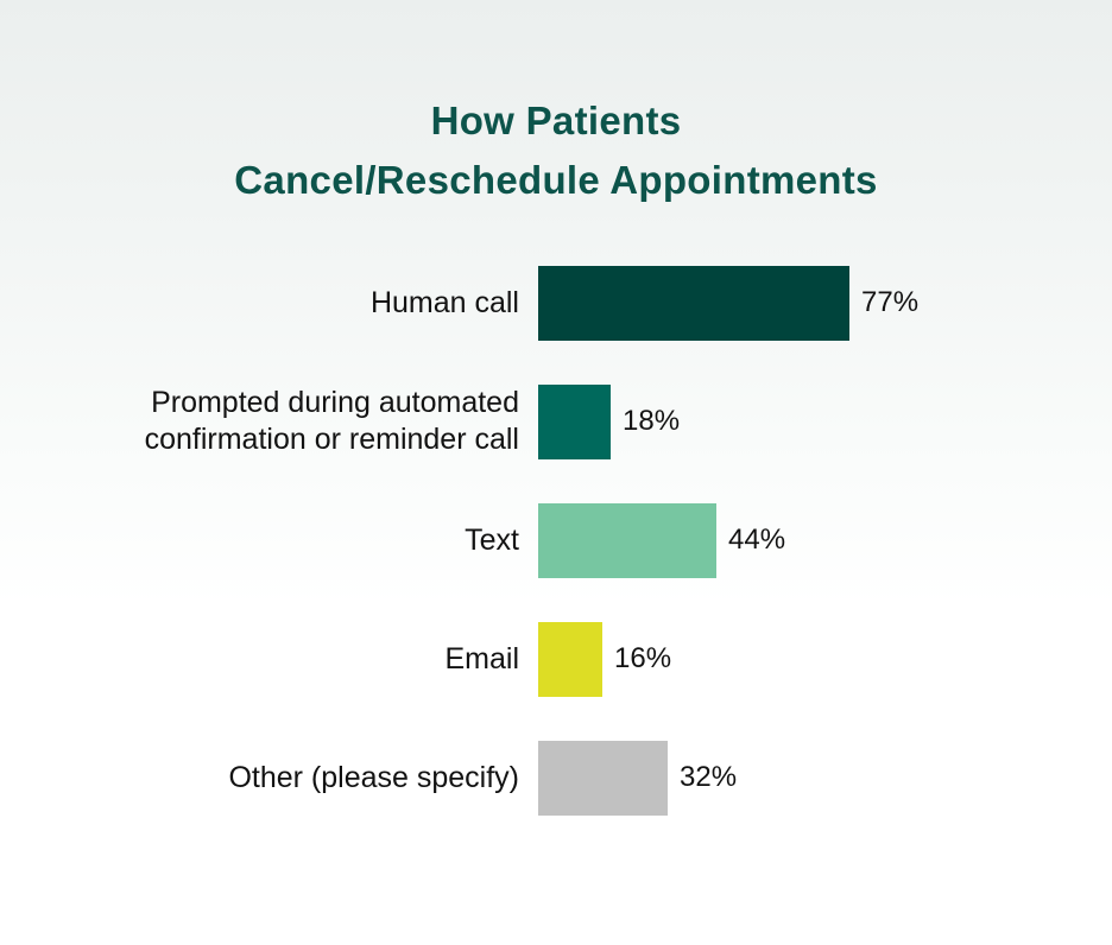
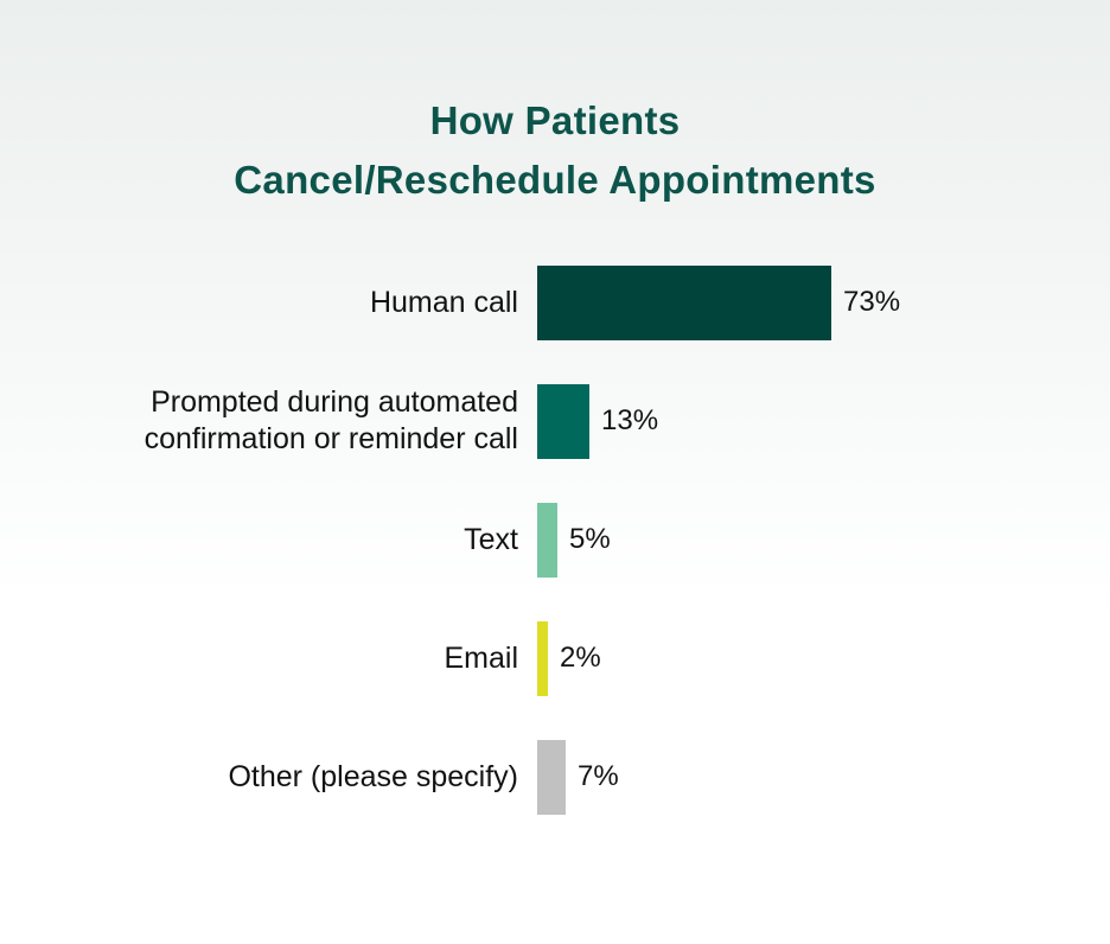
Human call: 77% -> 73%
Prompted during automated confirmation or reminder call: 18% -> 13%
Text: 44% -> 5%
Email: 16% -> 2%
Other (please specify): 32% -> 7%
